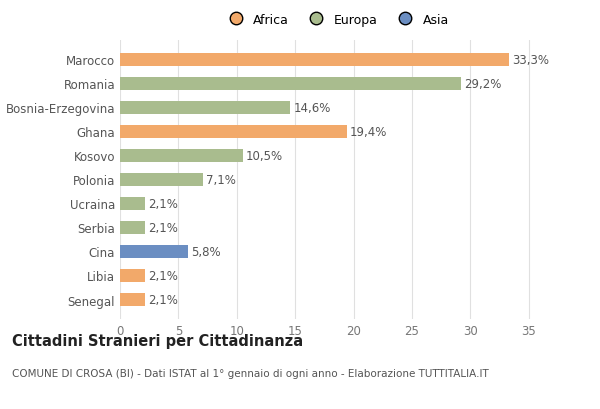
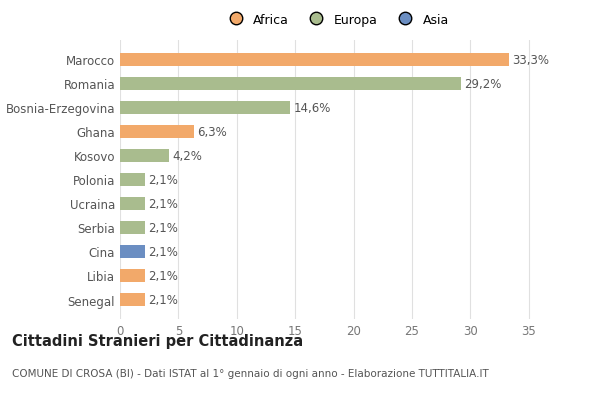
Ghana: 19,4% -> 6,3%
Kosovo: 10,5% -> 4,2%
Polonia: 7,1% -> 2,1%
Cina: 5,8% -> 2,1%
